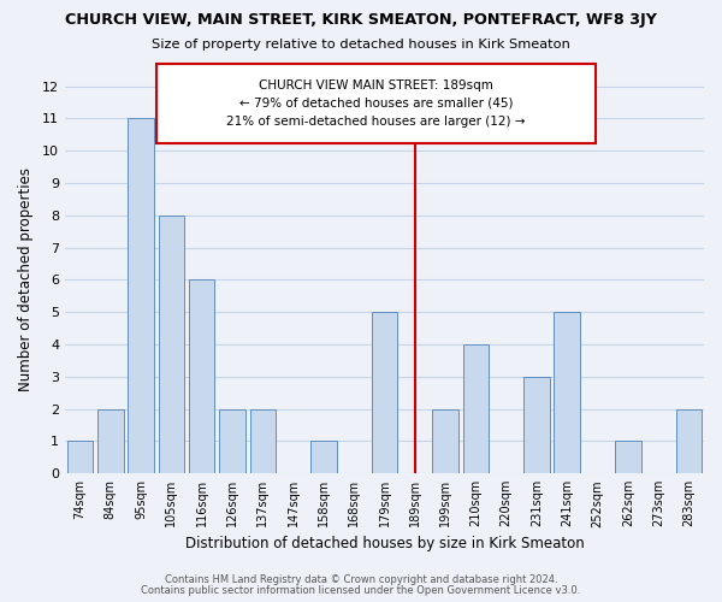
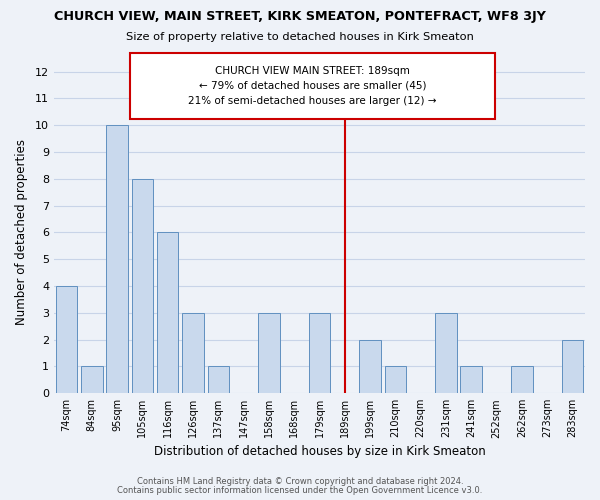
74sqm: 1 -> 4
84sqm: 2 -> 1
95sqm: 11 -> 10
126sqm: 2 -> 3
137sqm: 2 -> 1
158sqm: 1 -> 3
179sqm: 5 -> 3
210sqm: 4 -> 1
241sqm: 5 -> 1
